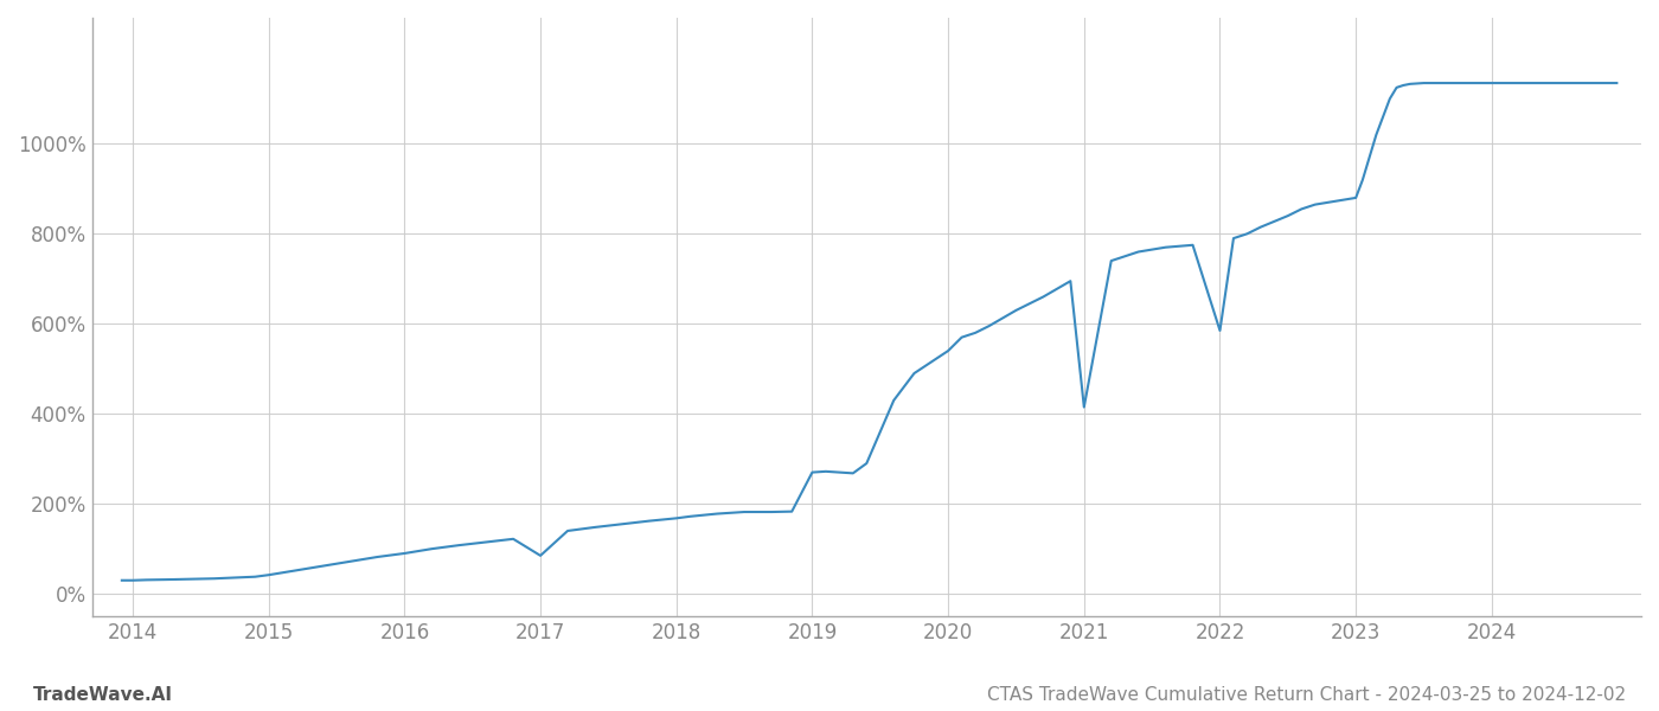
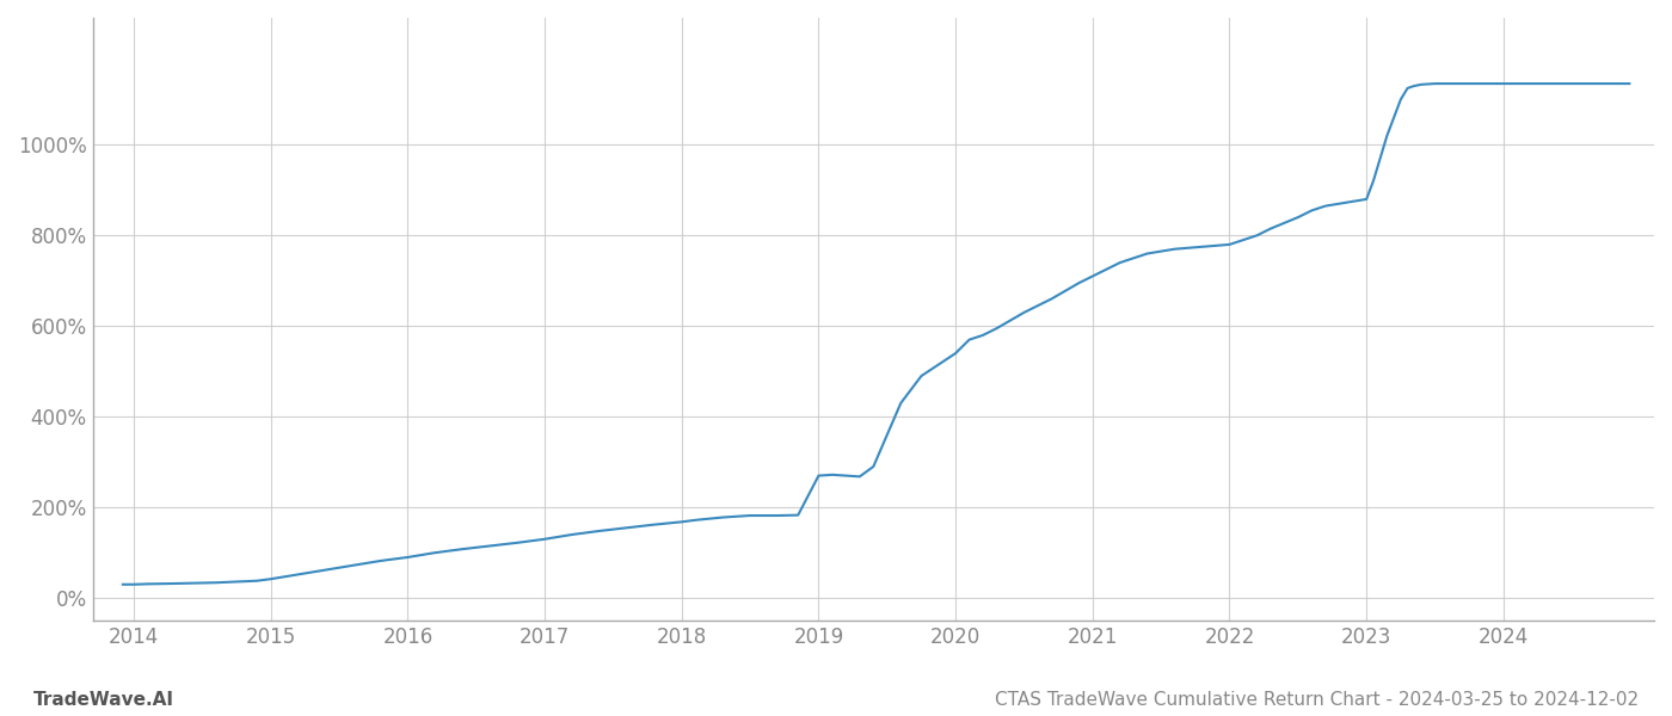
2017: 85% -> 130%
2021: 415% -> 710%
2022: 585% -> 780%
